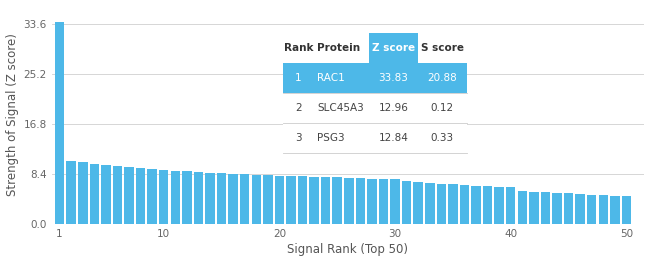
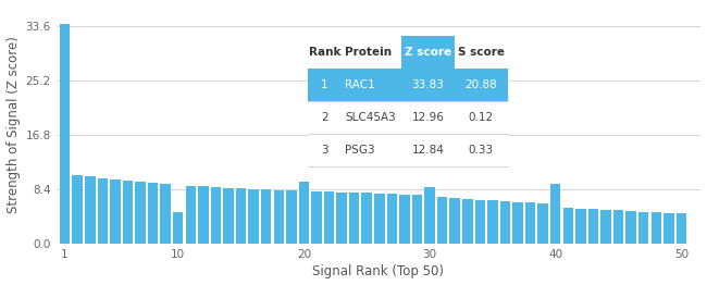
10: 9.1 -> 4.8
20: 8.1 -> 9.6
30: 7.5 -> 8.6
40: 6.1 -> 9.2
